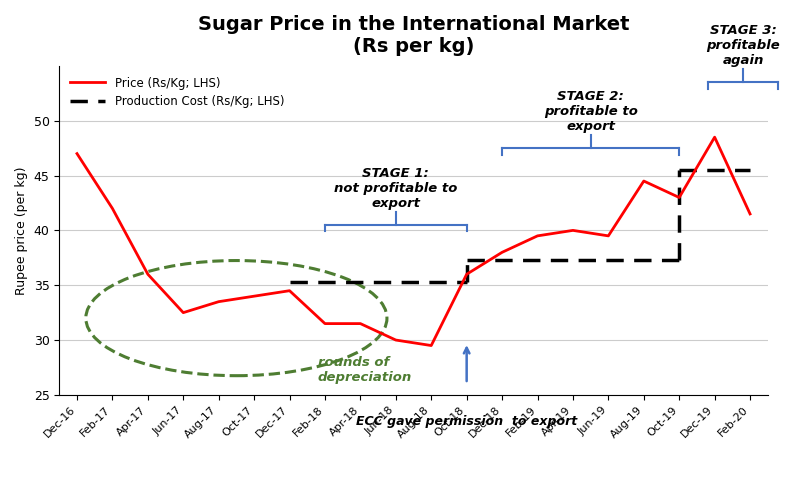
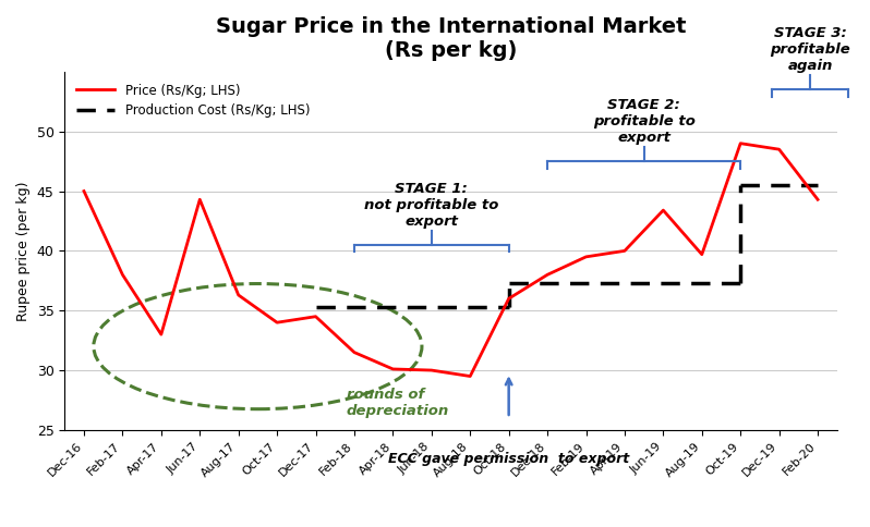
Dec-16: 47.0 -> 45.0
Feb-17: 42.0 -> 38.0
Apr-17: 36.0 -> 33.0
Jun-17: 32.5 -> 44.3
Aug-17: 33.5 -> 36.3
Apr-18: 31.5 -> 30.1
Jun-19: 39.5 -> 43.4
Aug-19: 44.5 -> 39.7
Oct-19: 43.0 -> 49.0
Feb-20: 41.5 -> 44.3
